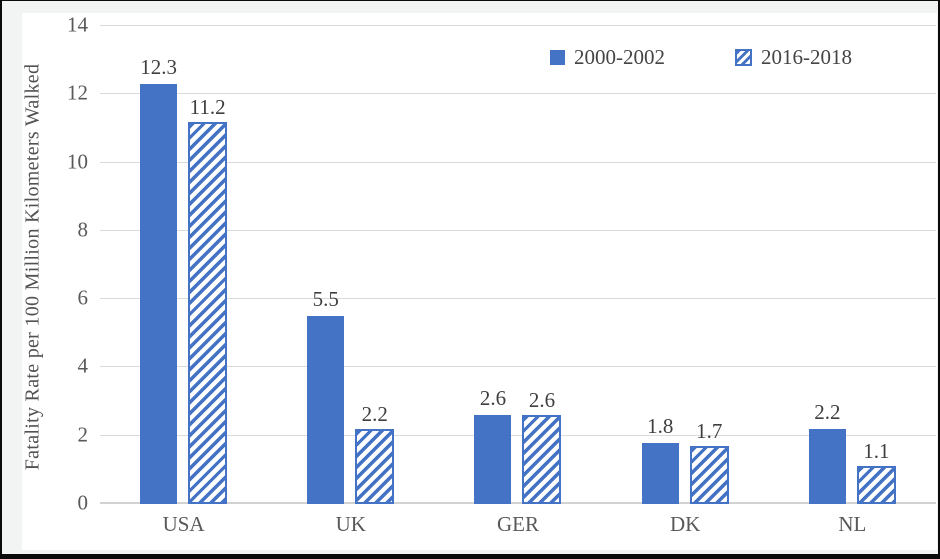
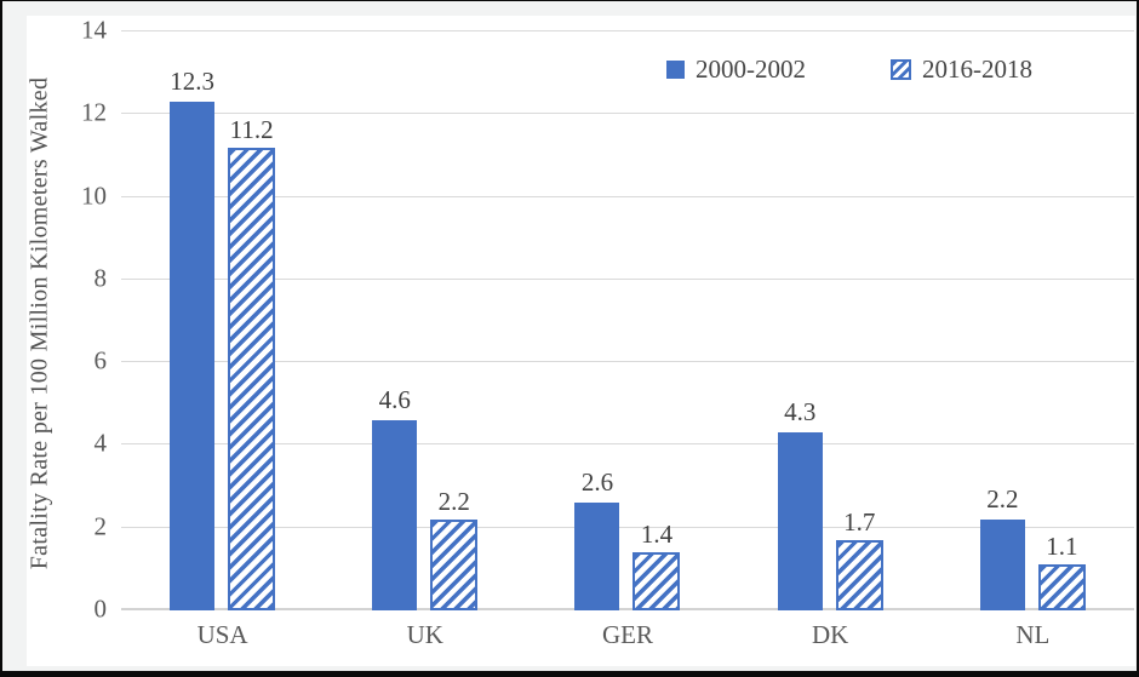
2000-2002/UK: 5.5 -> 4.6
2016-2018/GER: 2.6 -> 1.4
2000-2002/DK: 1.8 -> 4.3
